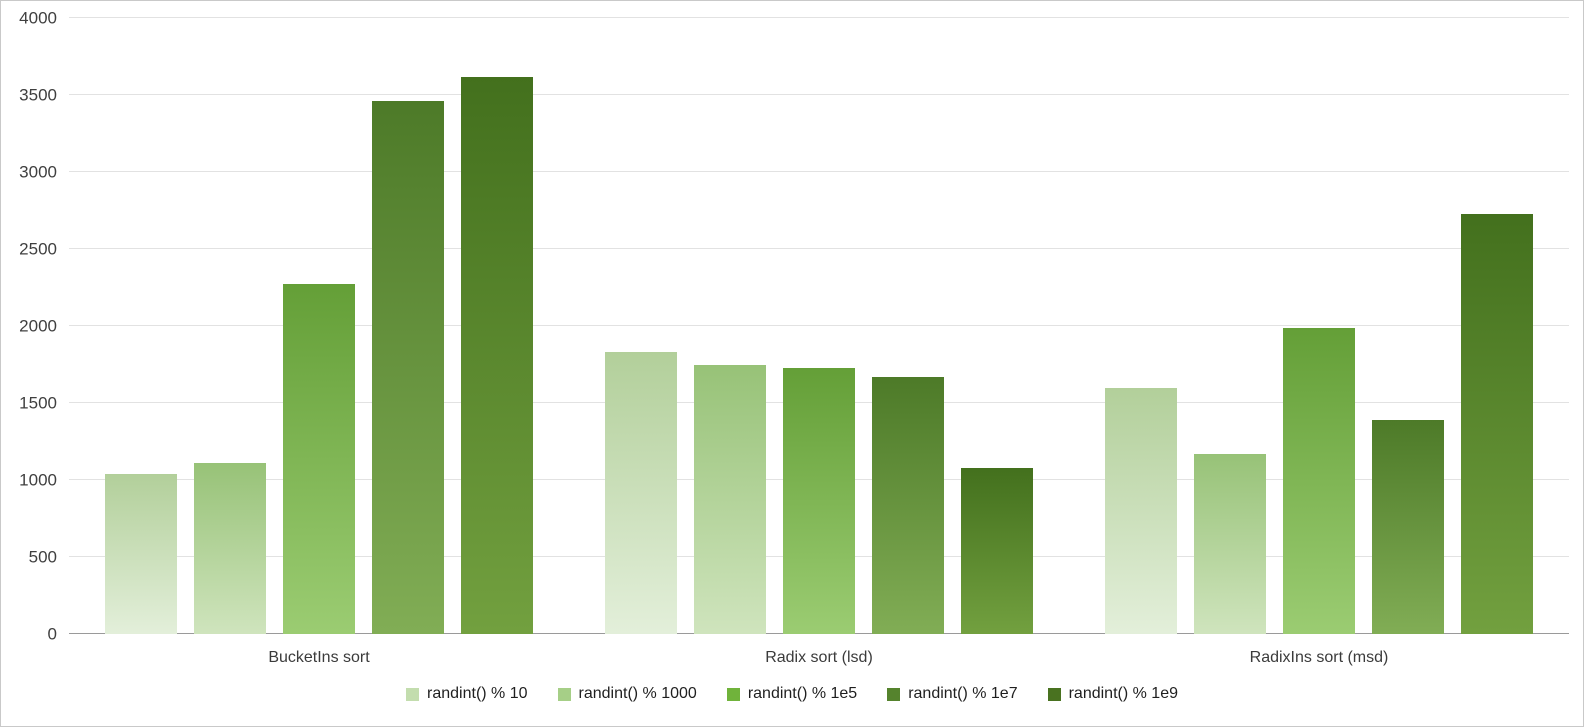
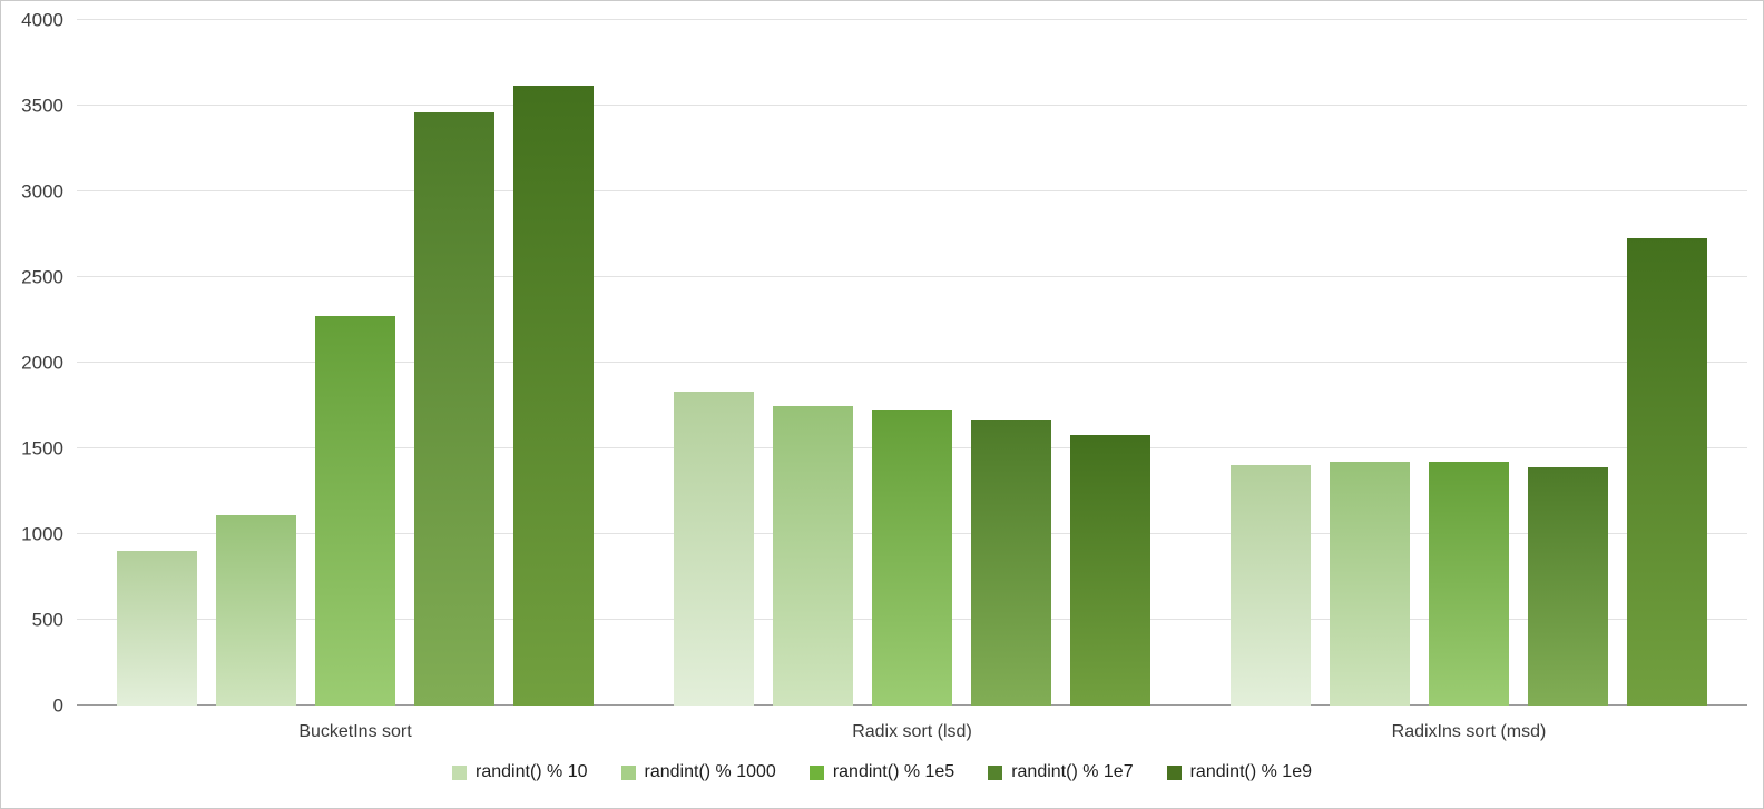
randint() % 10/BucketIns sort: 1040 -> 900
randint() % 1e9/Radix sort (lsd): 1080 -> 1580
randint() % 10/RadixIns sort (msd): 1600 -> 1400
randint() % 1000/RadixIns sort (msd): 1170 -> 1420
randint() % 1e5/RadixIns sort (msd): 1990 -> 1420
